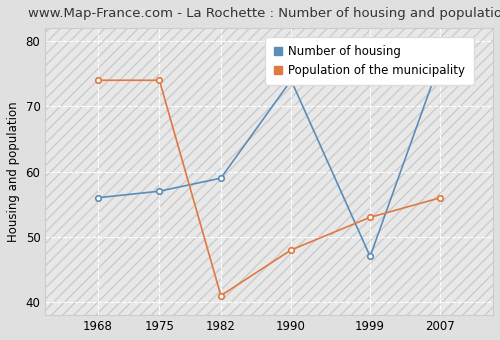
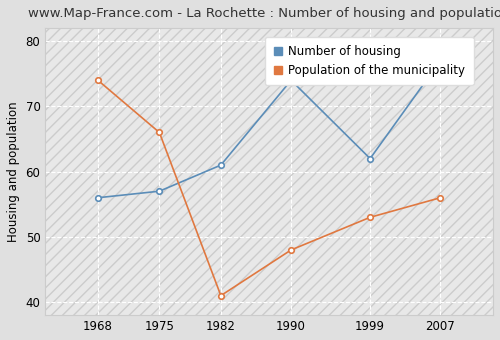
Population of the municipality/1975: 74 -> 66
Number of housing/1982: 59 -> 61
Number of housing/1999: 47 -> 62
